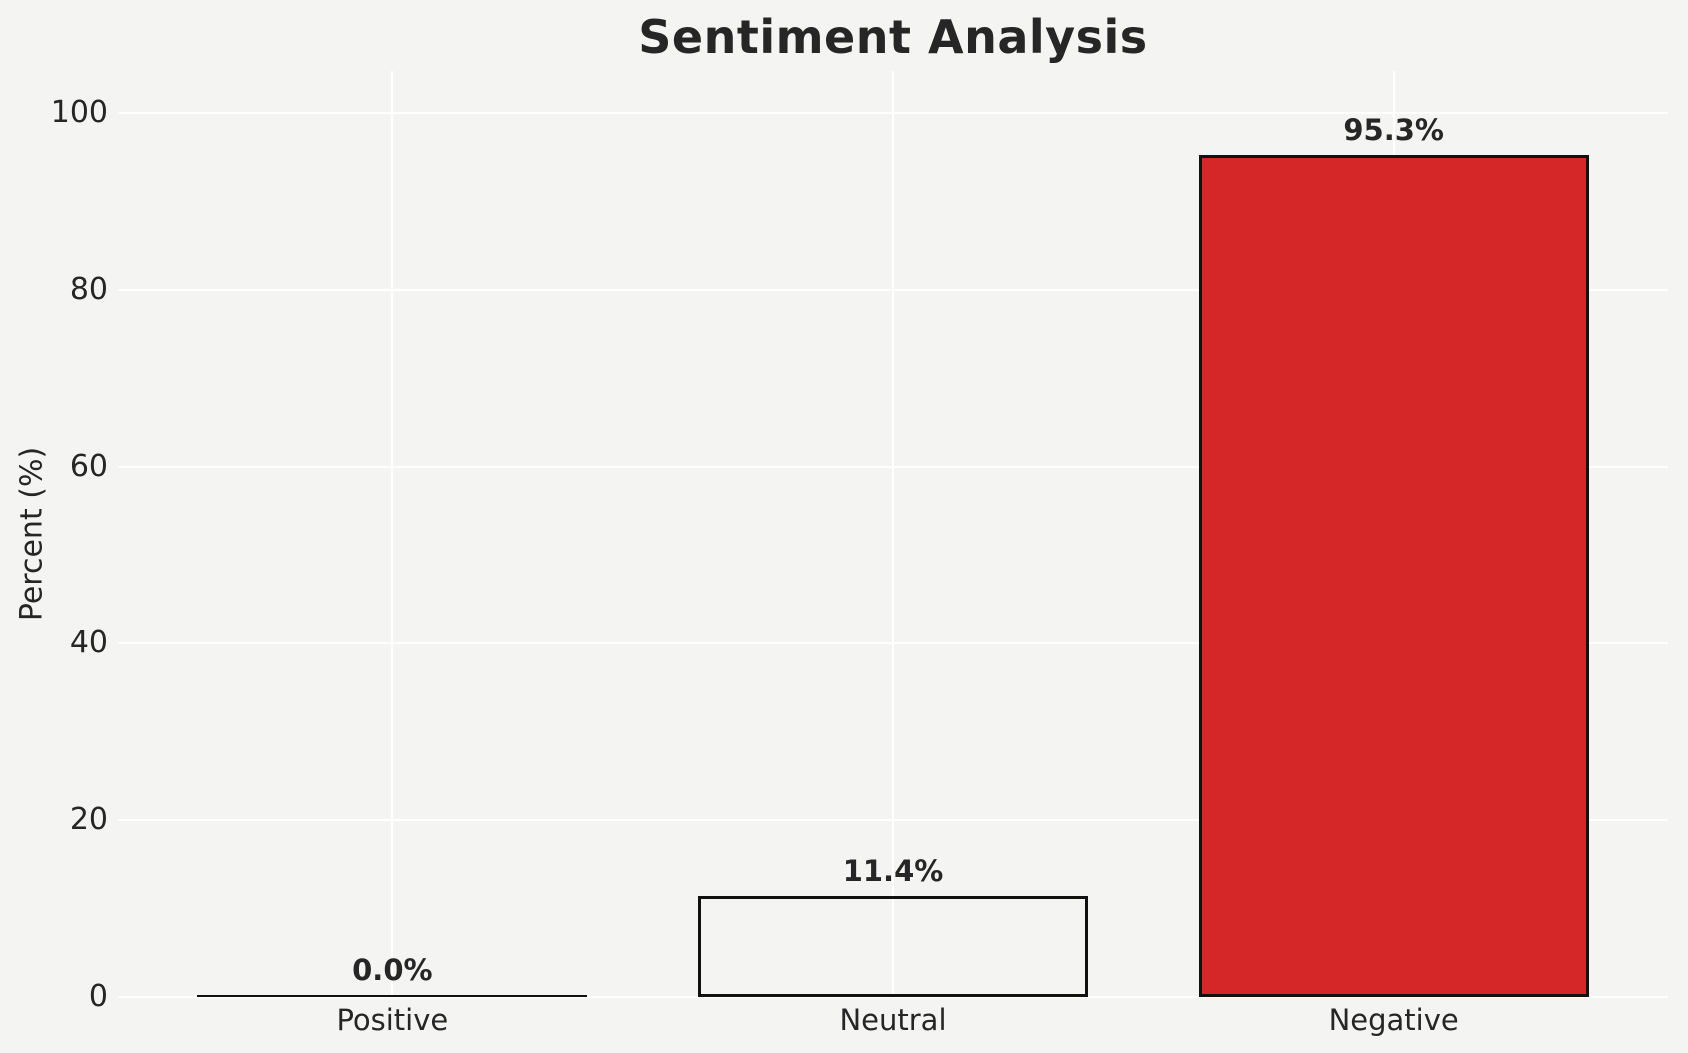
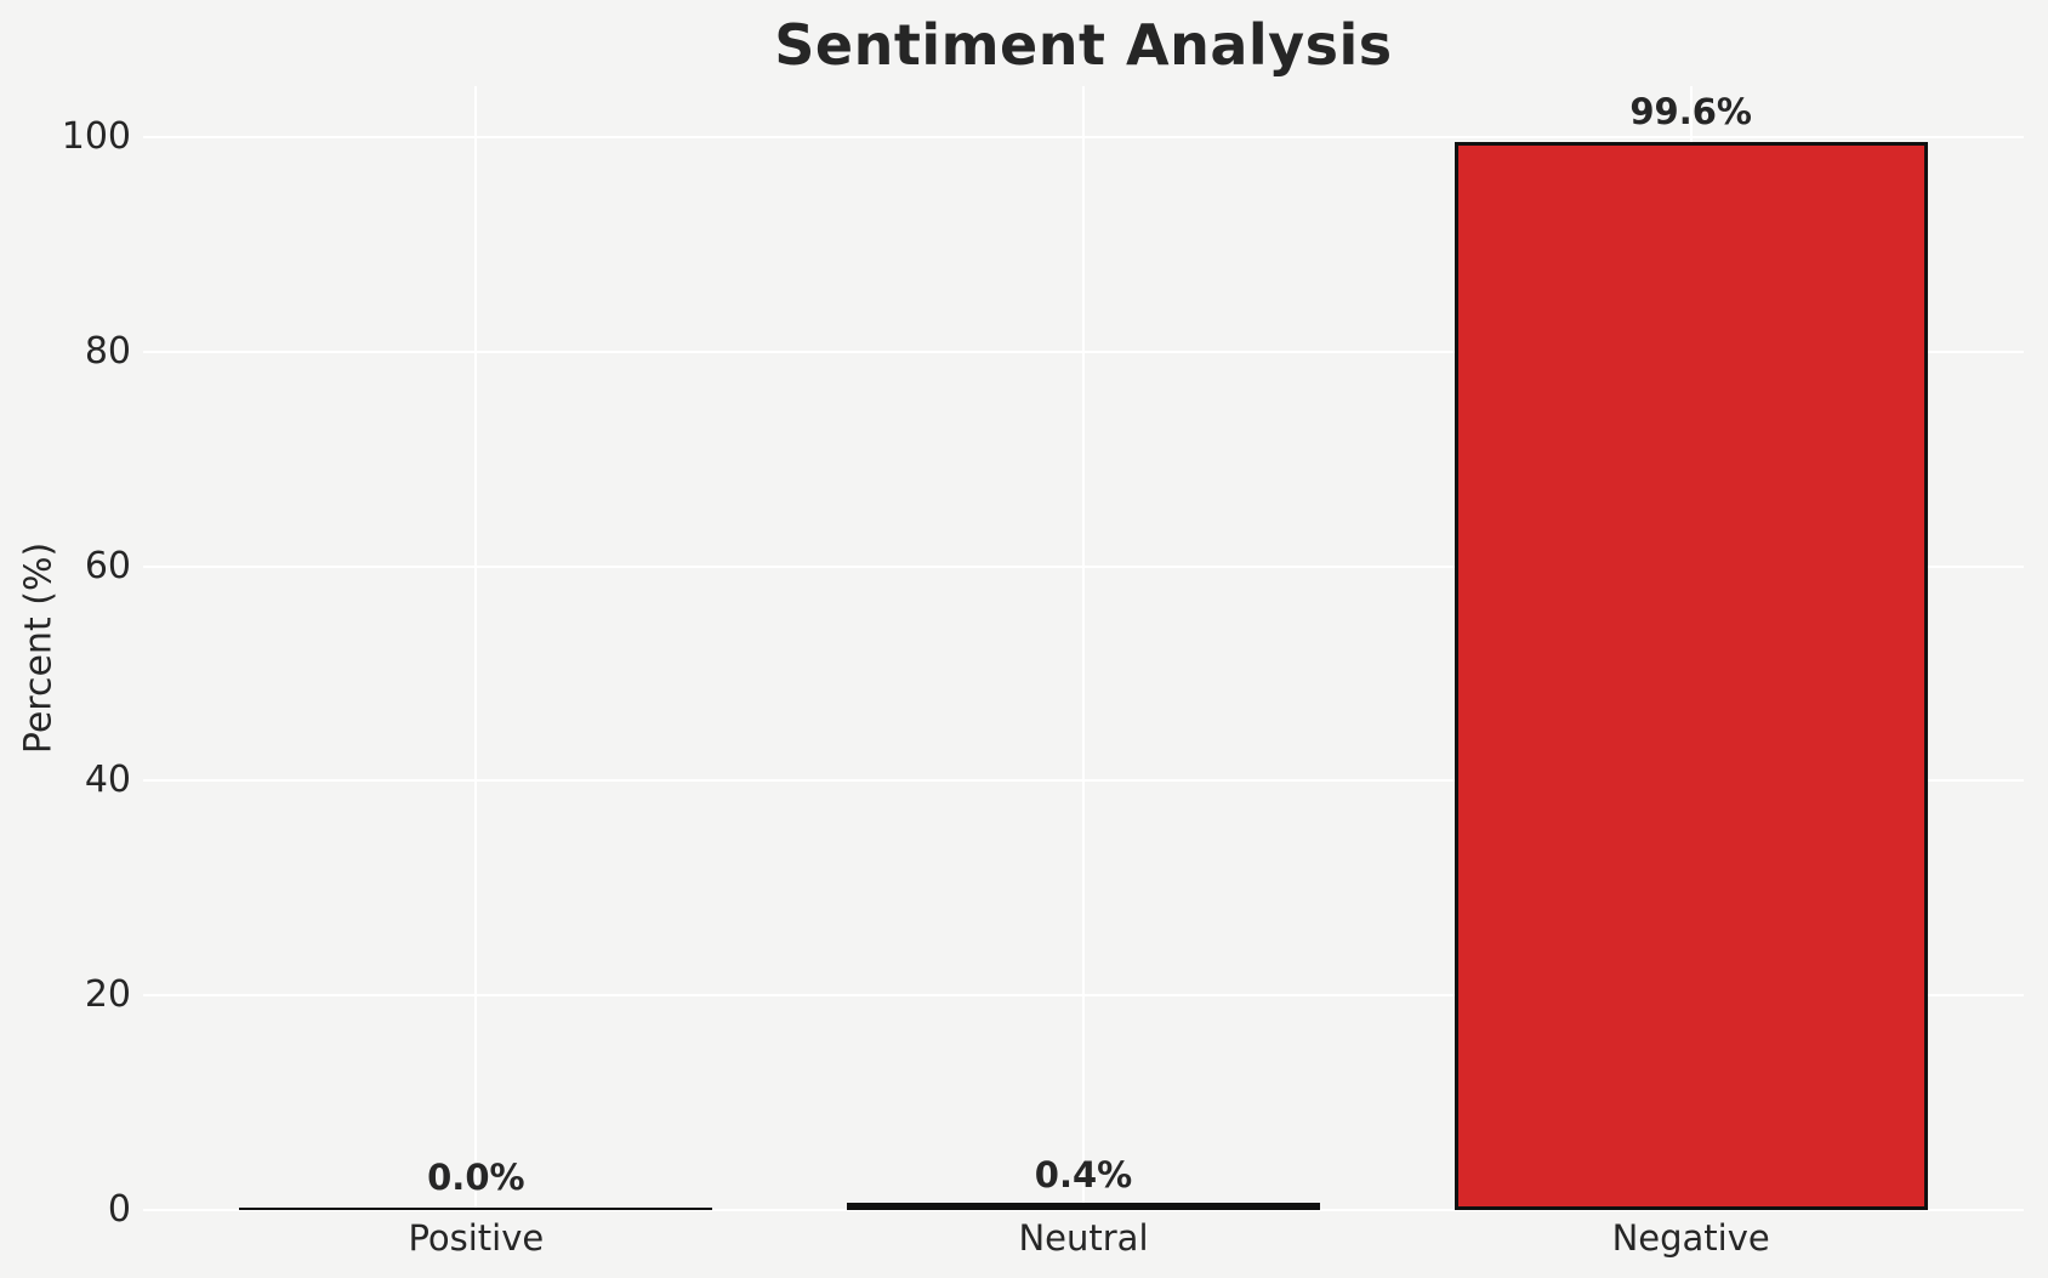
Neutral: 11.4% -> 0.4%
Negative: 95.3% -> 99.6%
